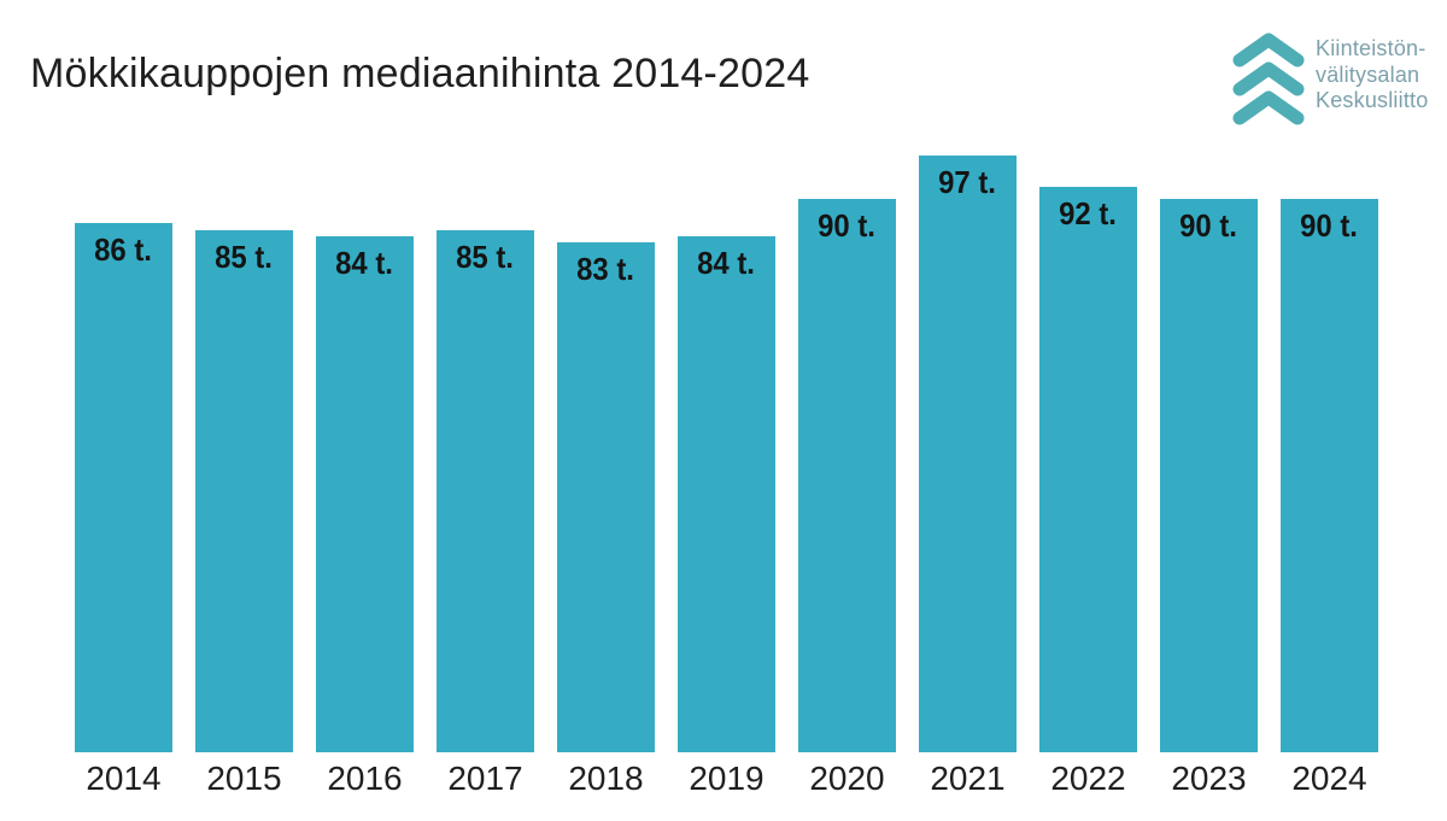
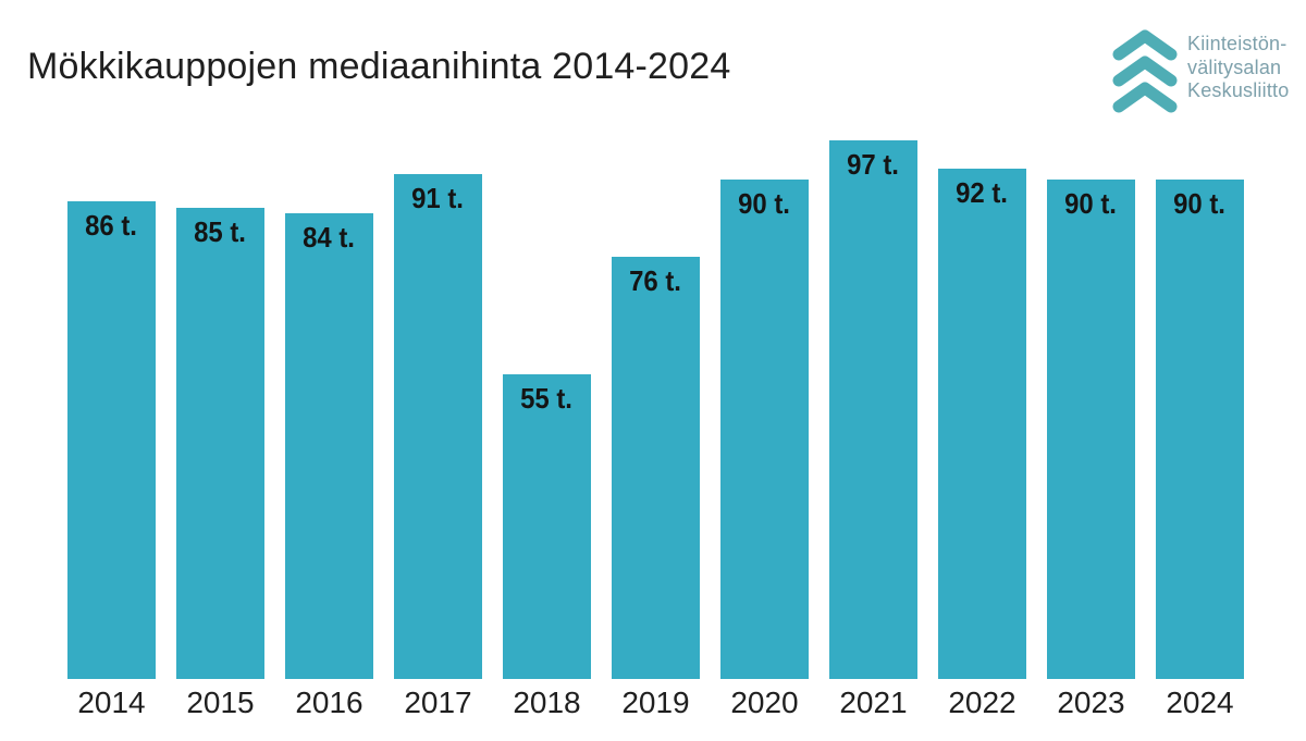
2017: 85 -> 91
2018: 83 -> 55
2019: 84 -> 76
